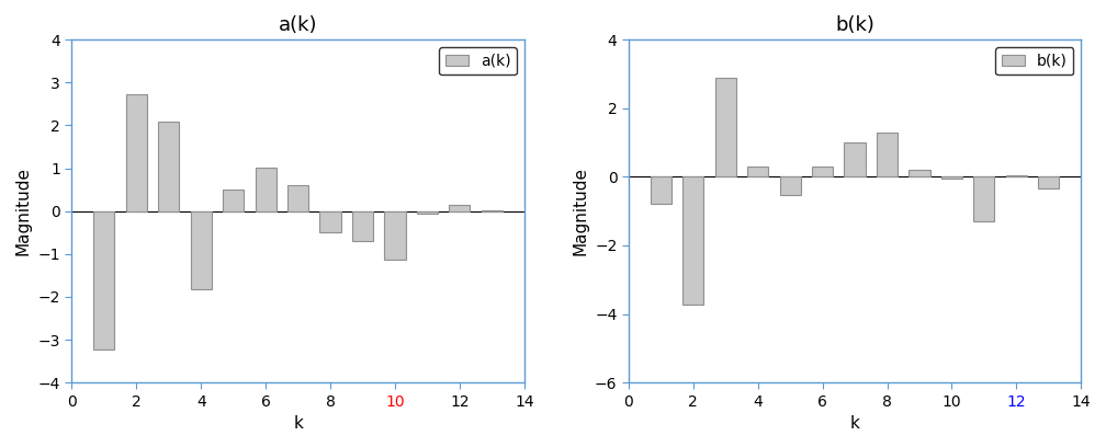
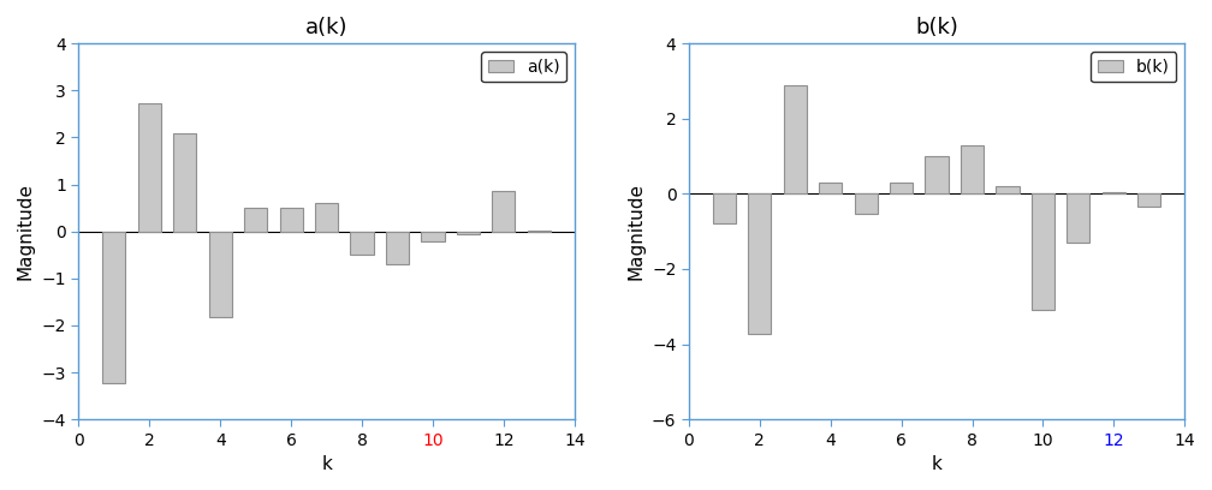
a(k)/6: 1.01 -> 0.50
a(k)/10: -1.13 -> -0.20
a(k)/12: 0.15 -> 0.85
b(k)/10: -0.04 -> -3.10
